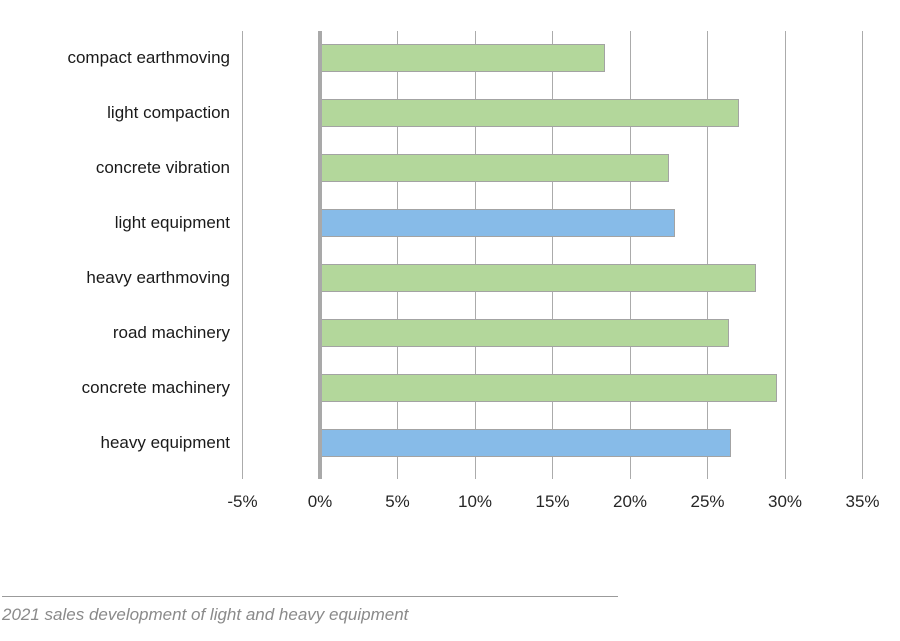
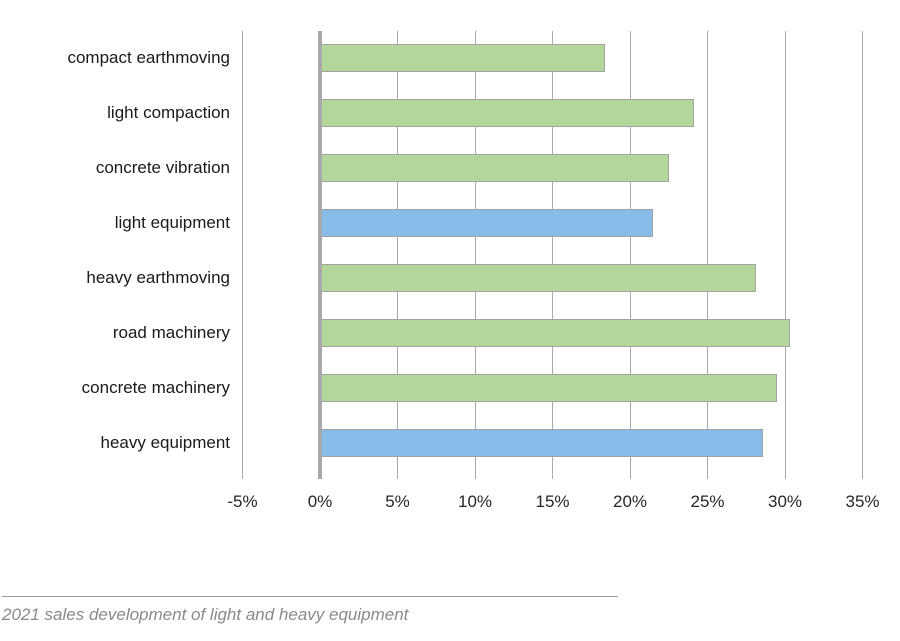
light compaction: 27.0% -> 24.1%
light equipment: 22.9% -> 21.5%
road machinery: 26.4% -> 30.3%
heavy equipment: 26.5% -> 28.6%
